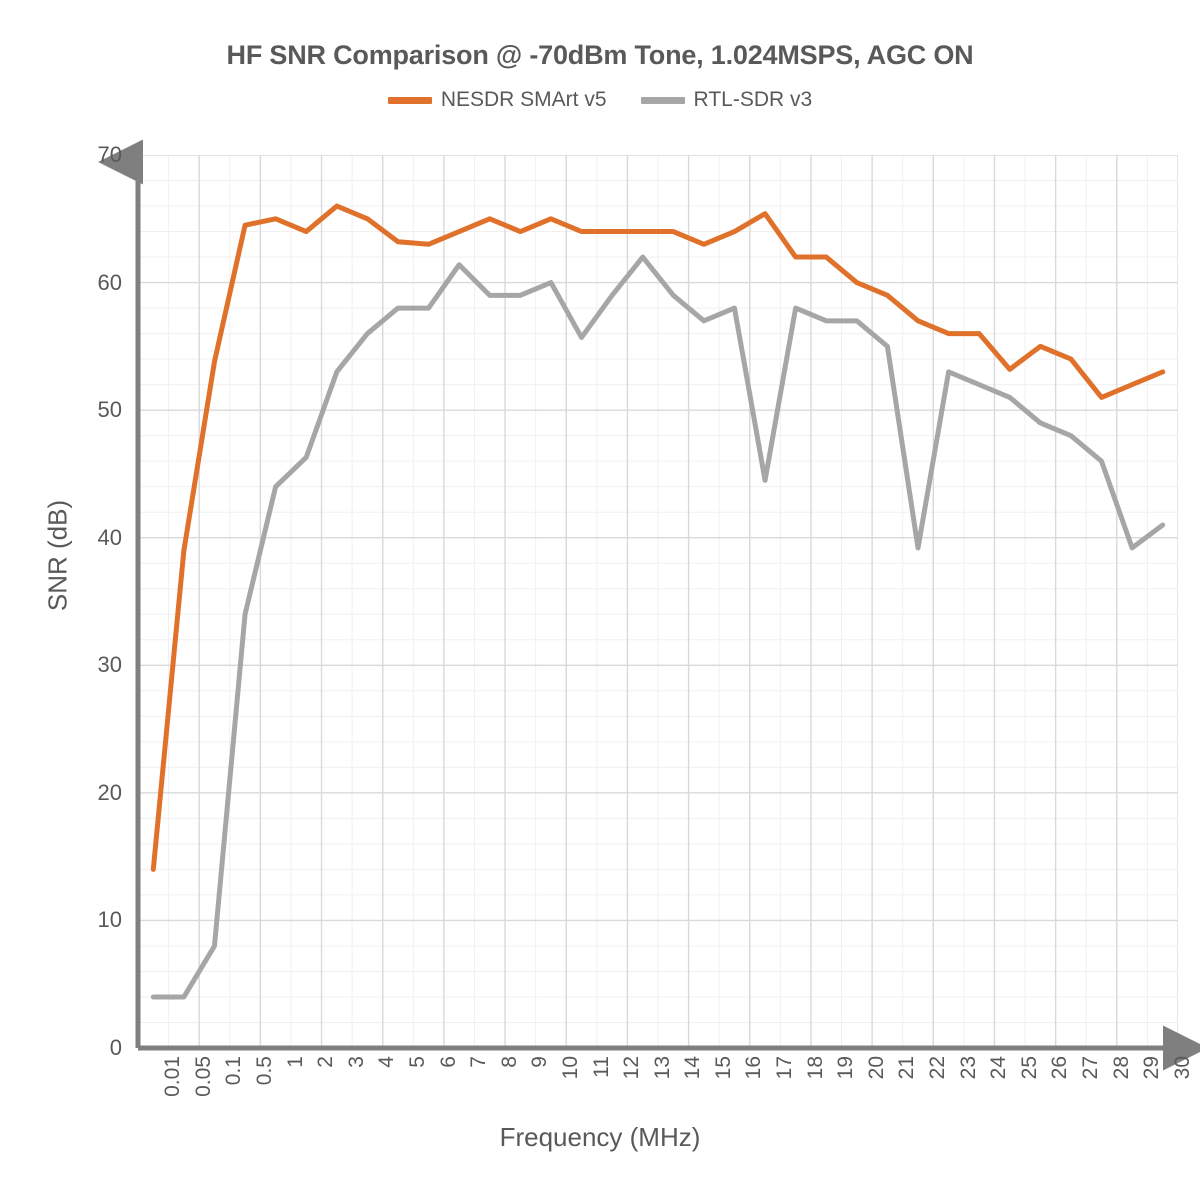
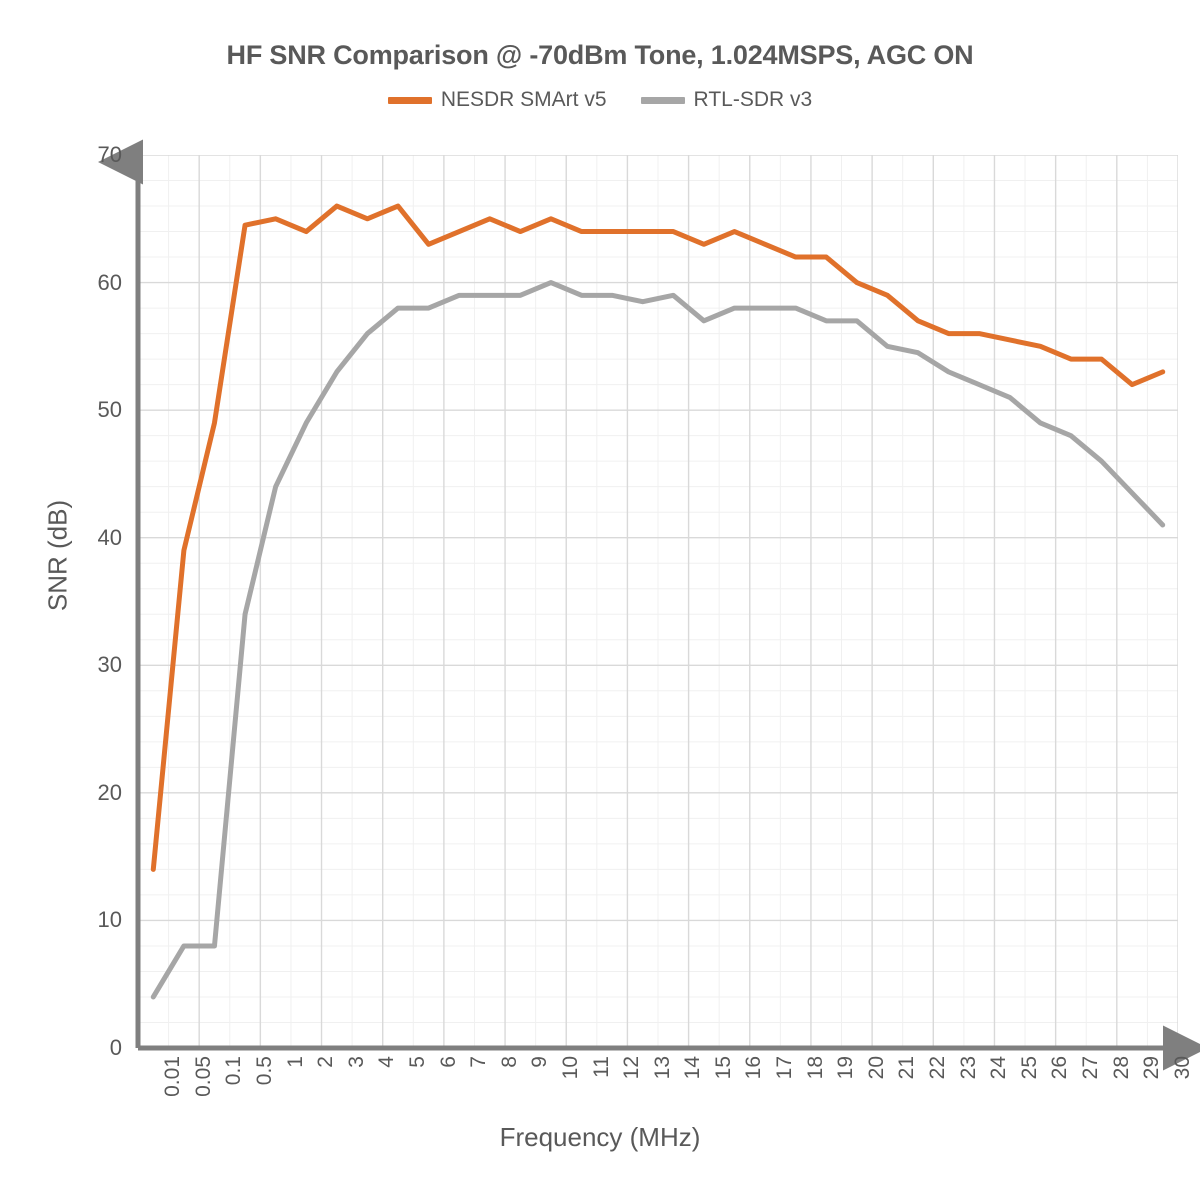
RTL-SDR v3/0.05: 4.0 -> 8.0
NESDR SMArt v5/0.1: 53.8 -> 49.0
RTL-SDR v3/2: 46.3 -> 49.0
NESDR SMArt v5/5: 63.2 -> 66.0
RTL-SDR v3/7: 61.4 -> 59.0
RTL-SDR v3/11: 55.7 -> 59.0
RTL-SDR v3/13: 62.0 -> 58.5
NESDR SMArt v5/17: 65.4 -> 63.0
RTL-SDR v3/17: 44.5 -> 58.0
RTL-SDR v3/22: 39.2 -> 54.5
NESDR SMArt v5/25: 53.2 -> 55.5
NESDR SMArt v5/28: 51.0 -> 54.0
RTL-SDR v3/29: 39.2 -> 43.5
